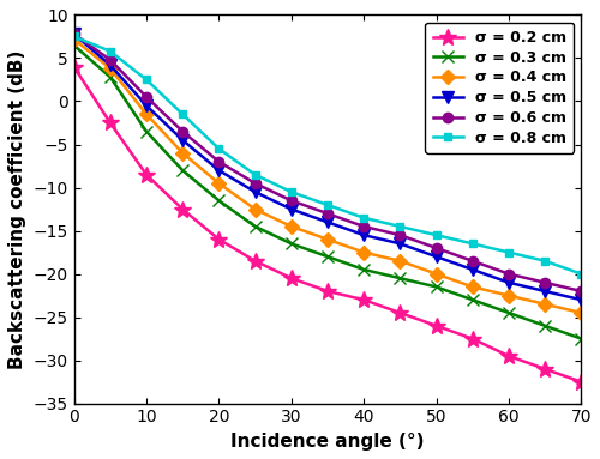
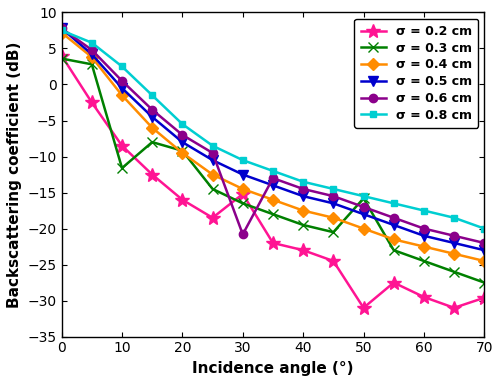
σ = 0.3 cm/0: 6.5 -> 3.6
σ = 0.3 cm/10: -3.5 -> -11.6
σ = 0.3 cm/20: -11.5 -> -9.2
σ = 0.2 cm/30: -20.5 -> -15.2
σ = 0.6 cm/30: -11.5 -> -20.8
σ = 0.2 cm/50: -26.0 -> -31.0
σ = 0.3 cm/50: -21.5 -> -15.8
σ = 0.2 cm/70: -32.5 -> -29.6
